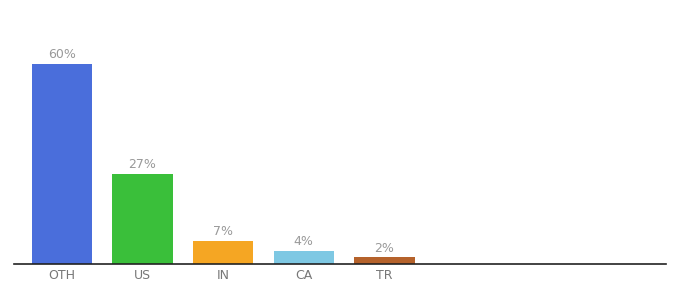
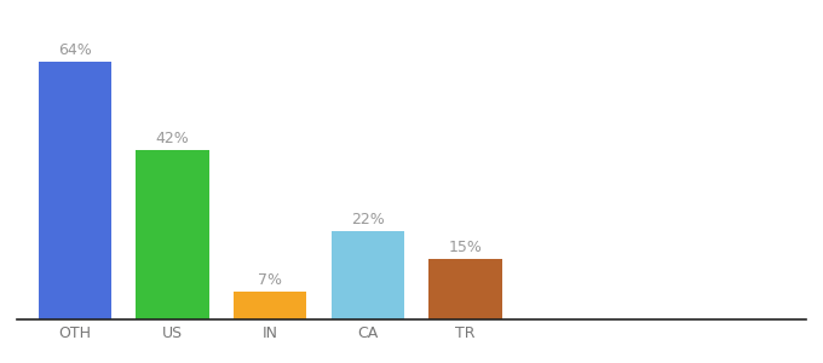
OTH: 60% -> 64%
US: 27% -> 42%
CA: 4% -> 22%
TR: 2% -> 15%
